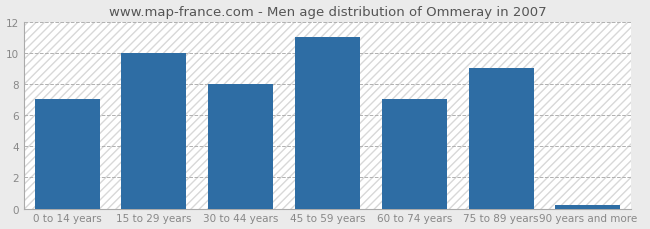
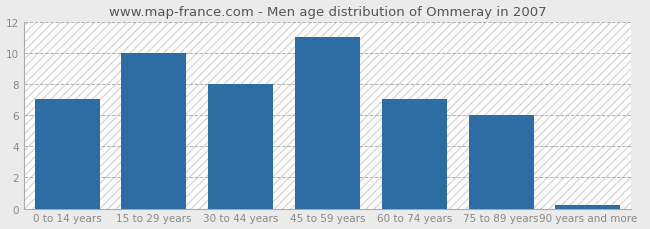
75 to 89 years: 9.0 -> 6.0
